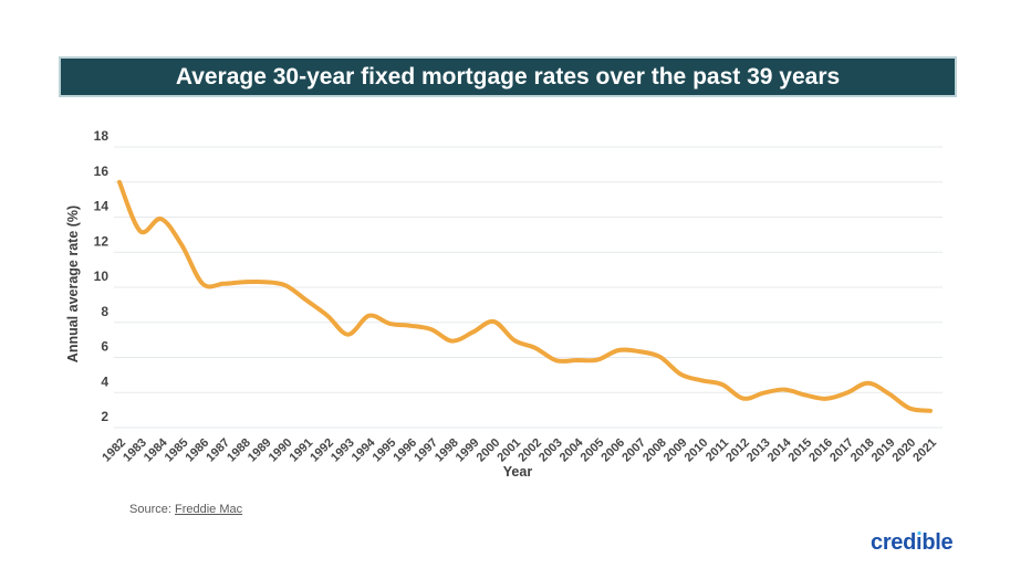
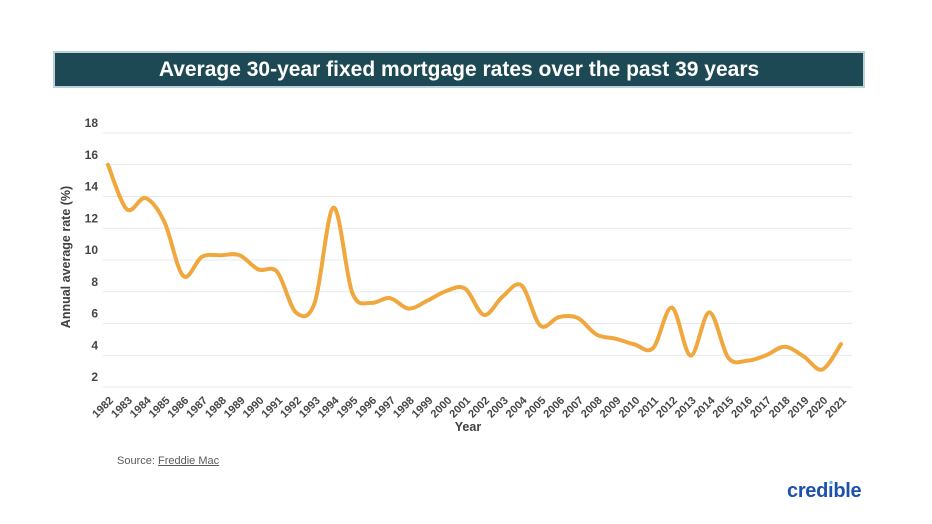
1986: 10.2 -> 9.0
1990: 10.1 -> 9.4
1992: 8.4 -> 6.7
1994: 8.4 -> 13.3
1996: 7.8 -> 7.3
2001: 7.0 -> 8.2
2003: 5.8 -> 7.7
2004: 5.8 -> 8.4
2008: 6.0 -> 5.3
2012: 3.7 -> 7.0
2014: 4.2 -> 6.7
2021: 3.0 -> 4.7
